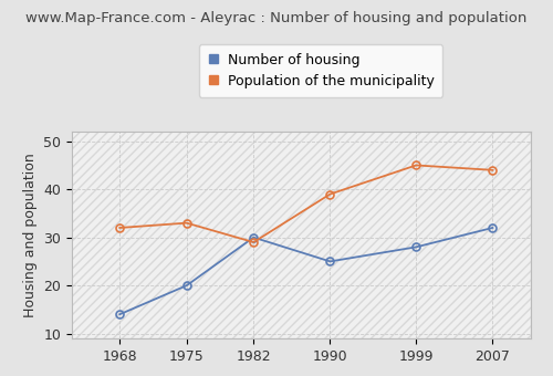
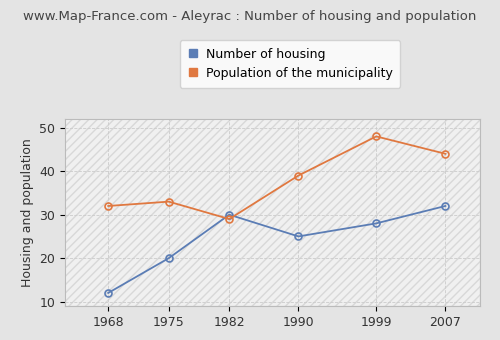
Number of housing/1968: 14 -> 12
Population of the municipality/1999: 45 -> 48
